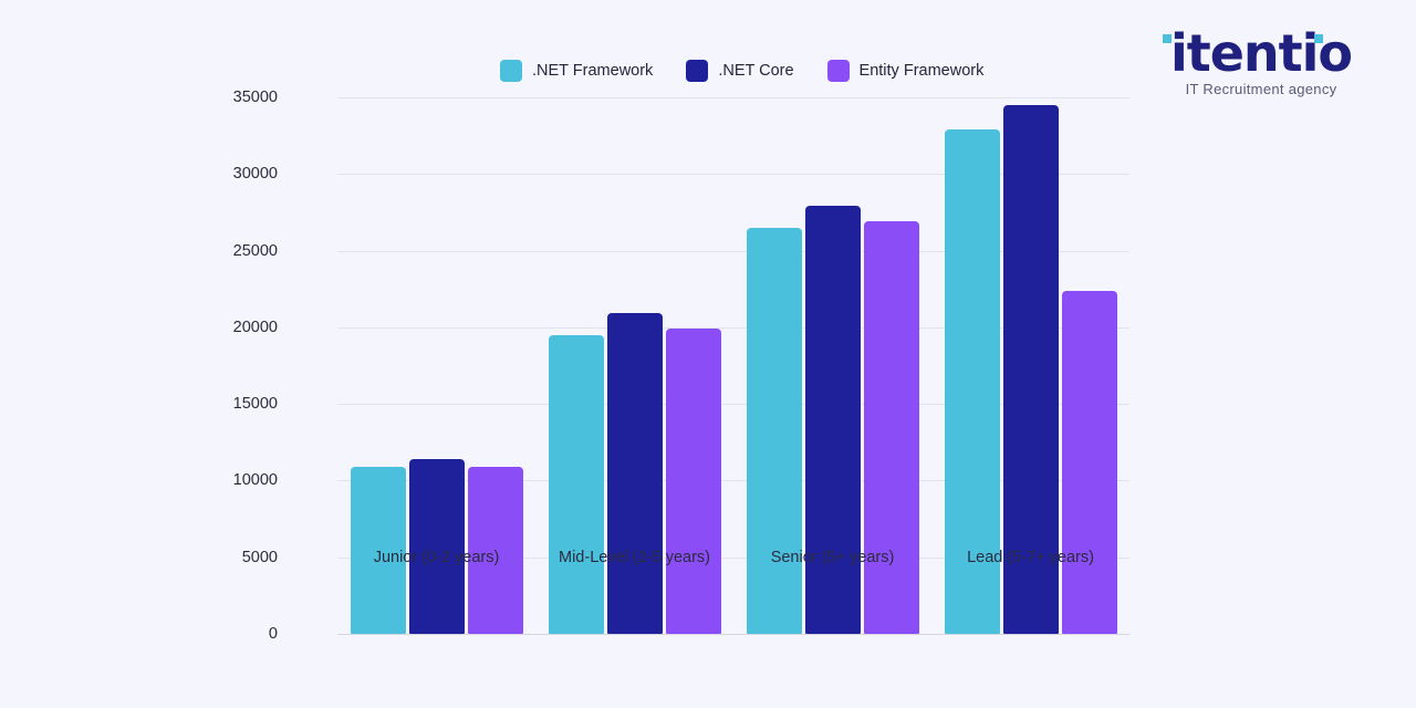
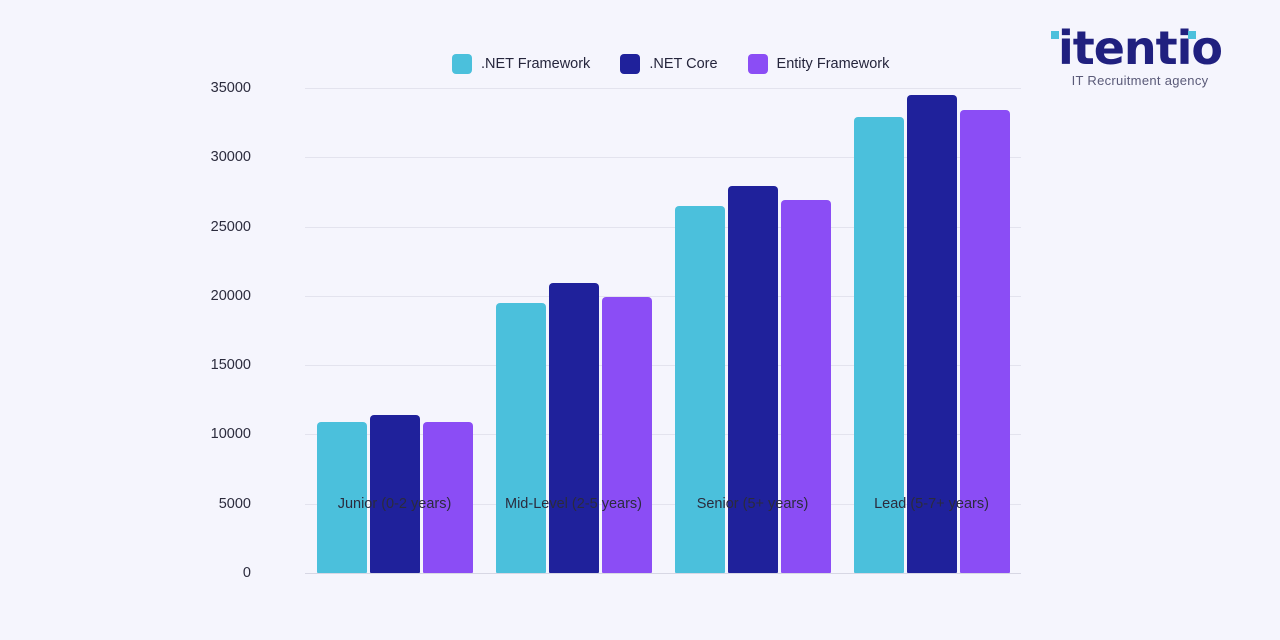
Entity Framework/Lead (5-7+ years): 22400 -> 33400
